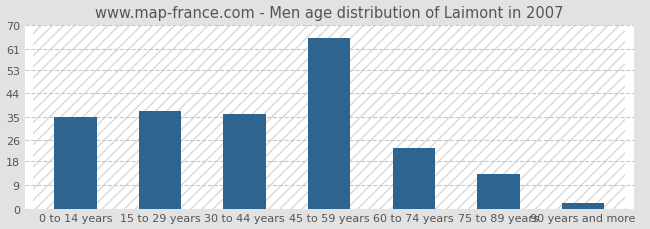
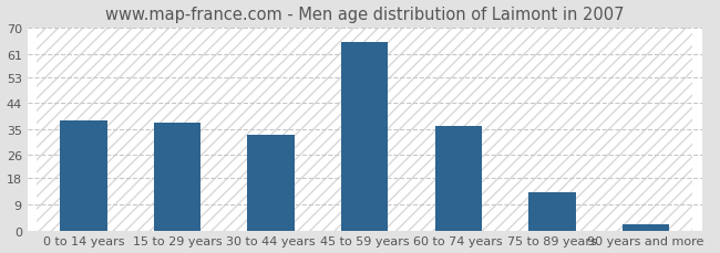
0 to 14 years: 35 -> 38
30 to 44 years: 36 -> 33
60 to 74 years: 23 -> 36
